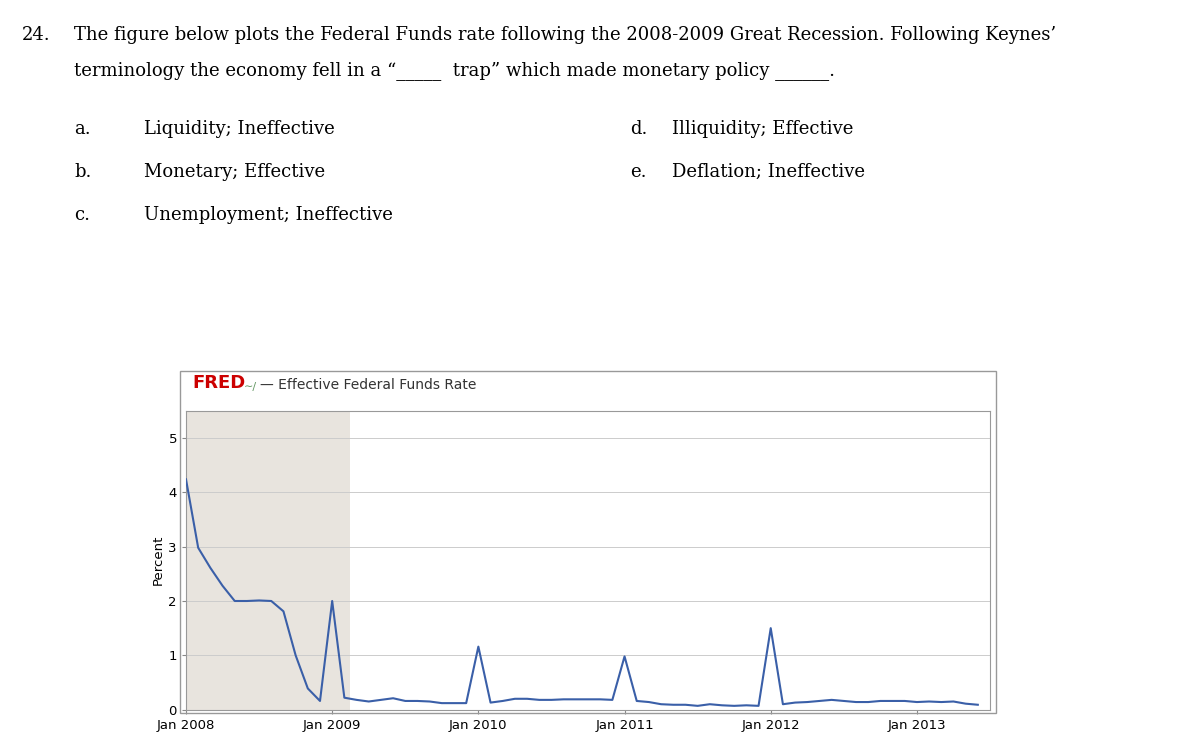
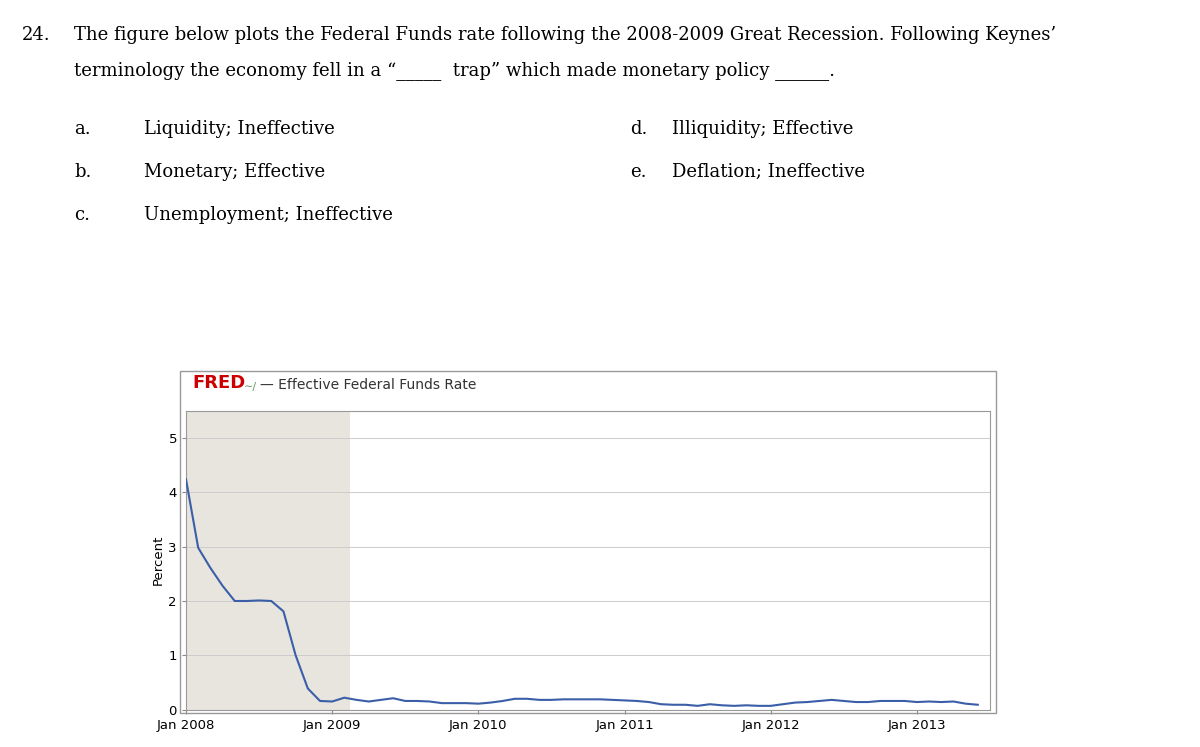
Jan 2009: 2.00 -> 0.15
Jan 2010: 1.16 -> 0.11
Jan 2011: 0.98 -> 0.17
Jan 2012: 1.50 -> 0.07
